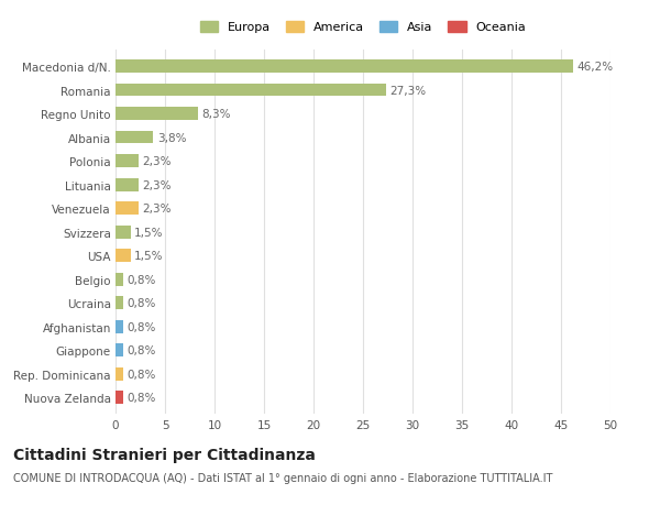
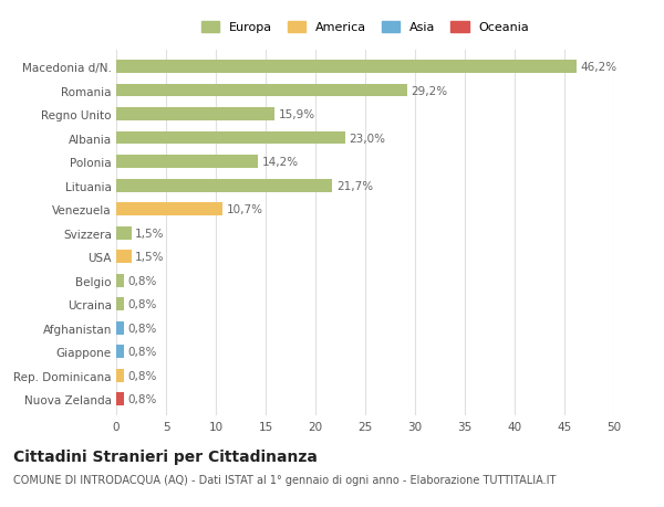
Romania: 27,3% -> 29,2%
Regno Unito: 8,3% -> 15,9%
Albania: 3,8% -> 23,0%
Polonia: 2,3% -> 14,2%
Lituania: 2,3% -> 21,7%
Venezuela: 2,3% -> 10,7%
